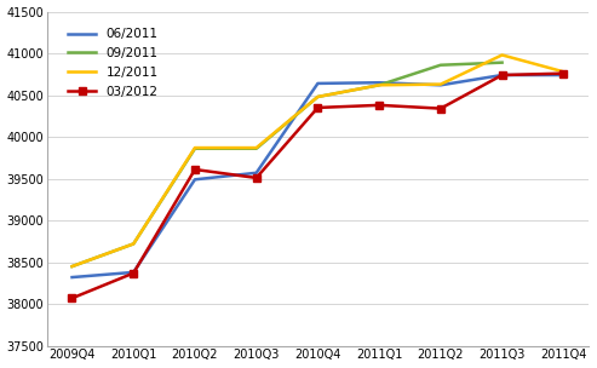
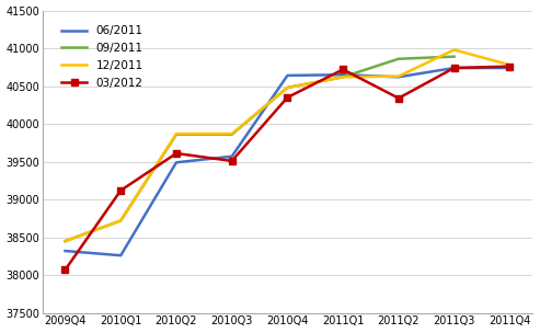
06/2011/2010Q1: 38380 -> 38260
03/2012/2010Q1: 38370 -> 39120
03/2012/2011Q1: 40380 -> 40720
